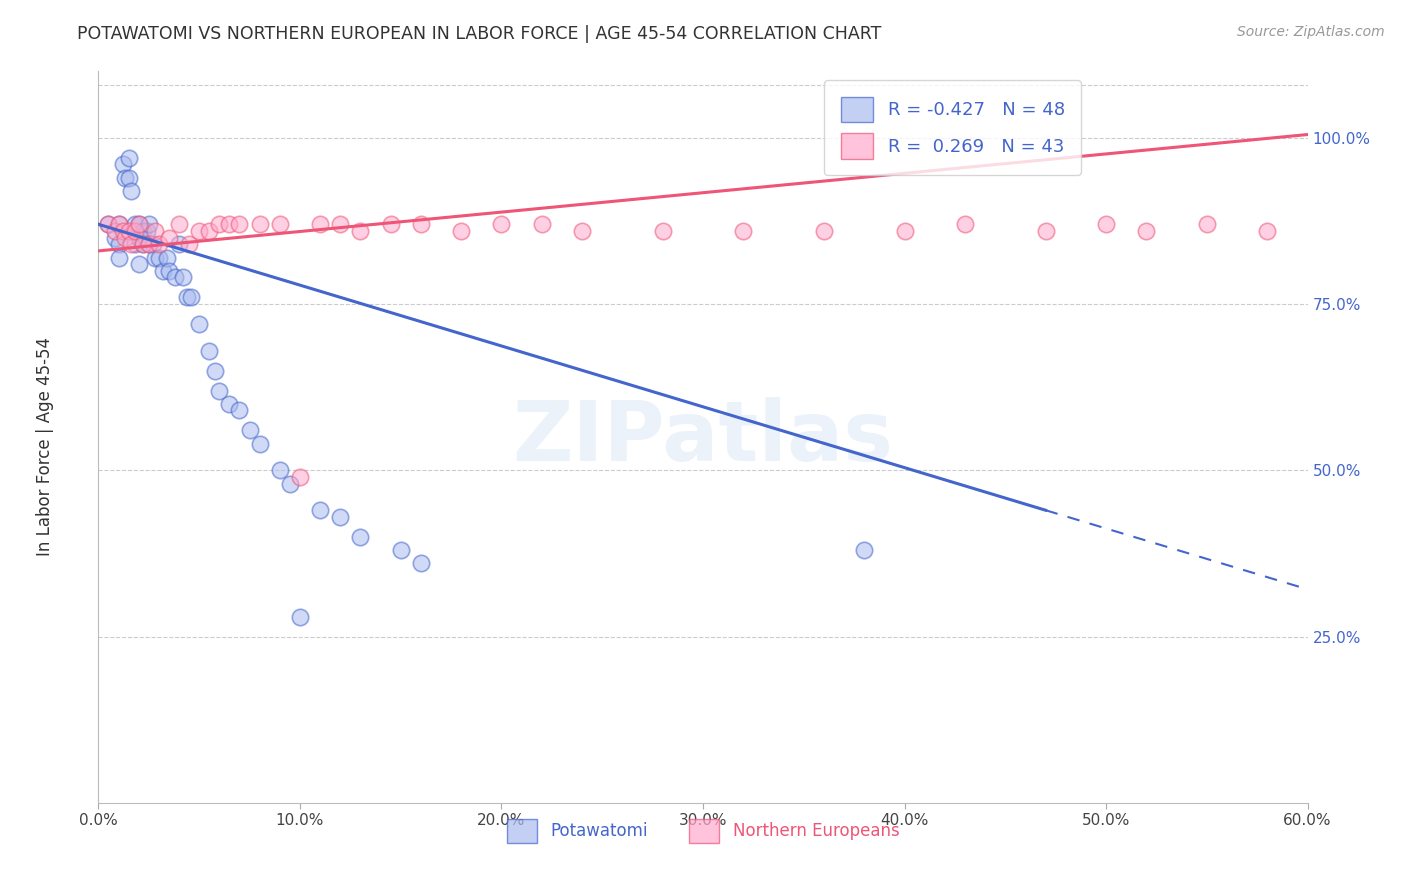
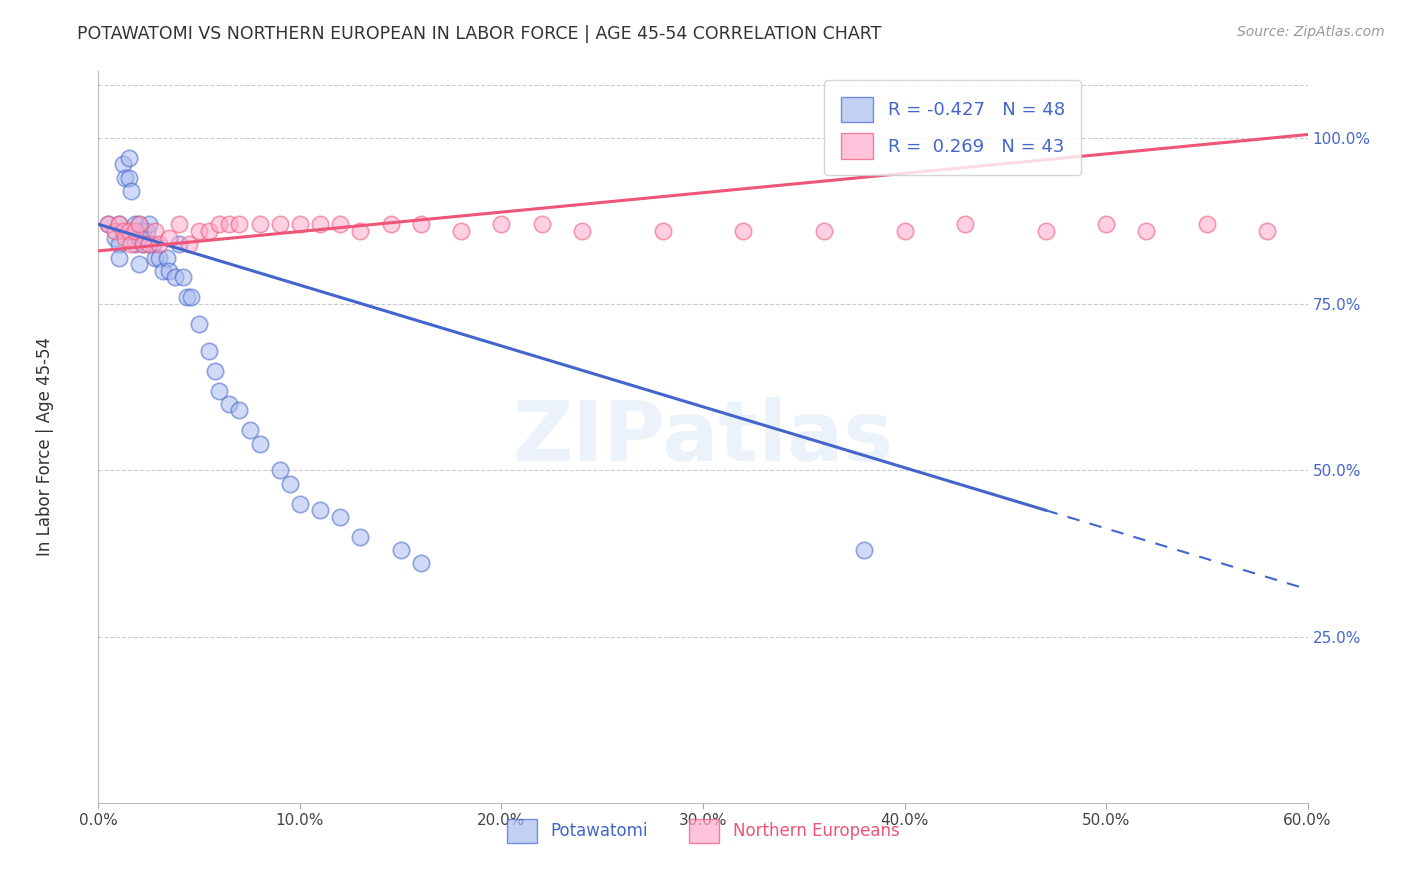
Potawatomi/10.0%: 28% -> 45%
Northern Europeans/10.0%: 49% -> 87%
